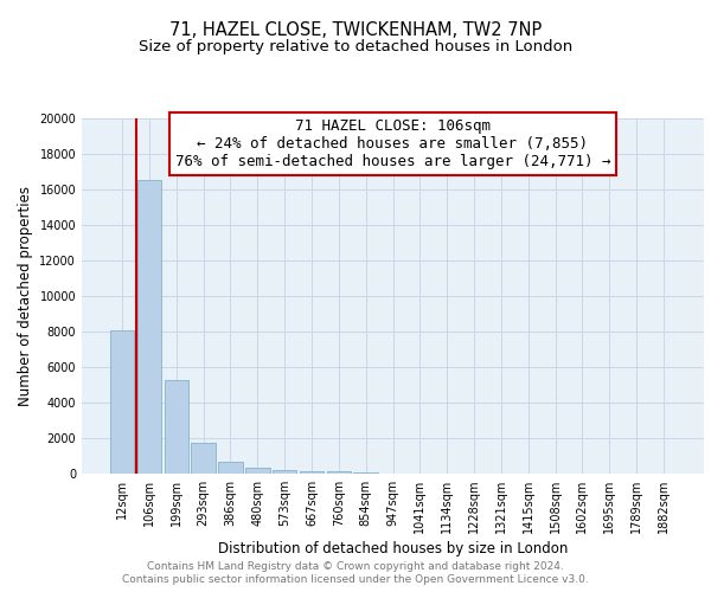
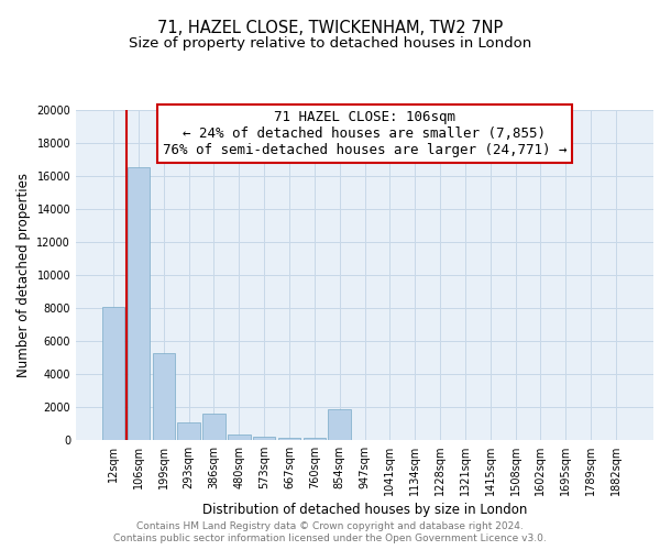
293sqm: 1800 -> 1100
386sqm: 700 -> 1600
854sqm: 100 -> 1900
